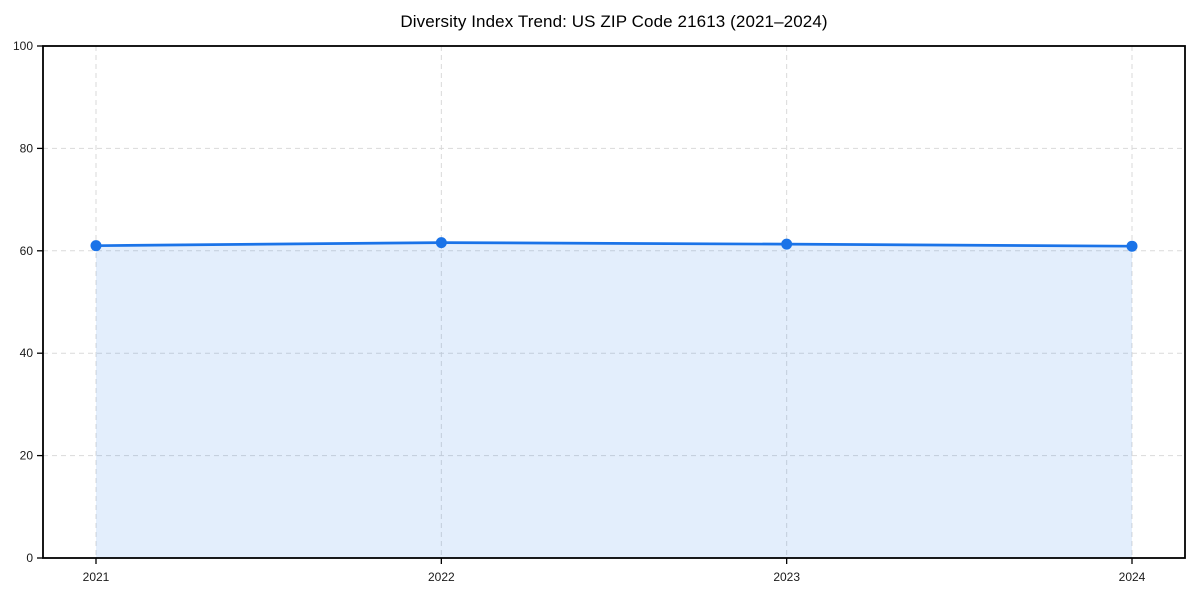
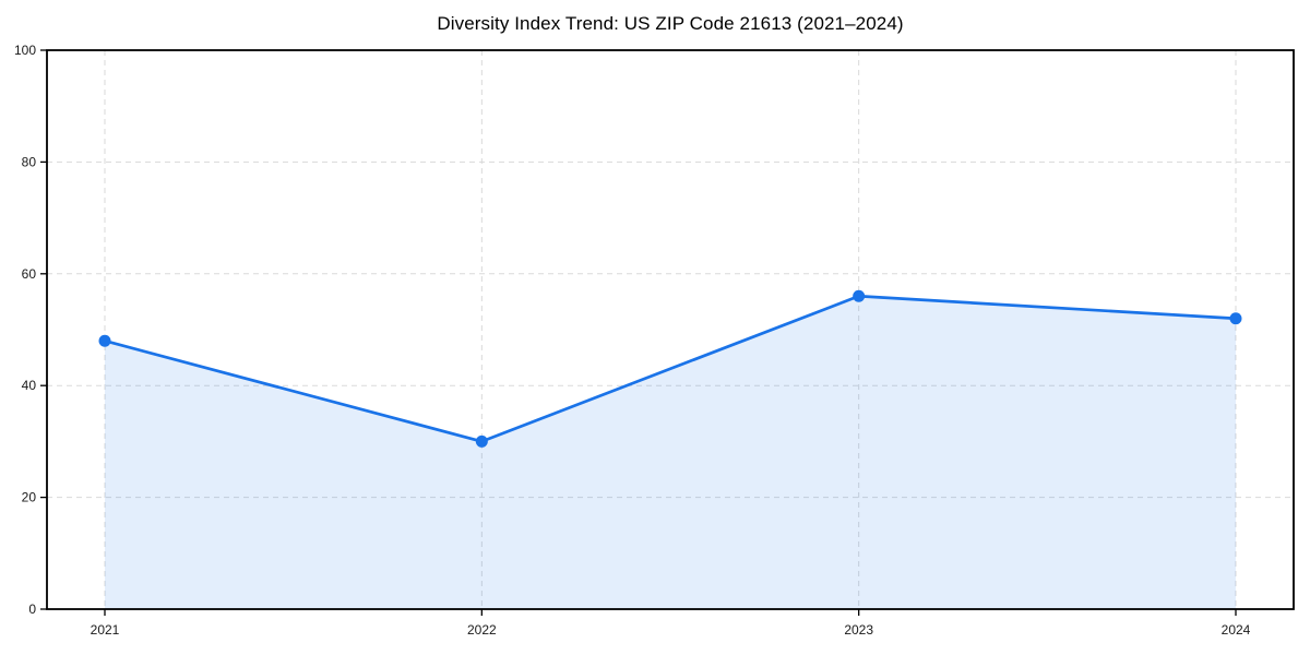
2021: 61 -> 48
2022: 62 -> 30
2023: 61 -> 56
2024: 61 -> 52
